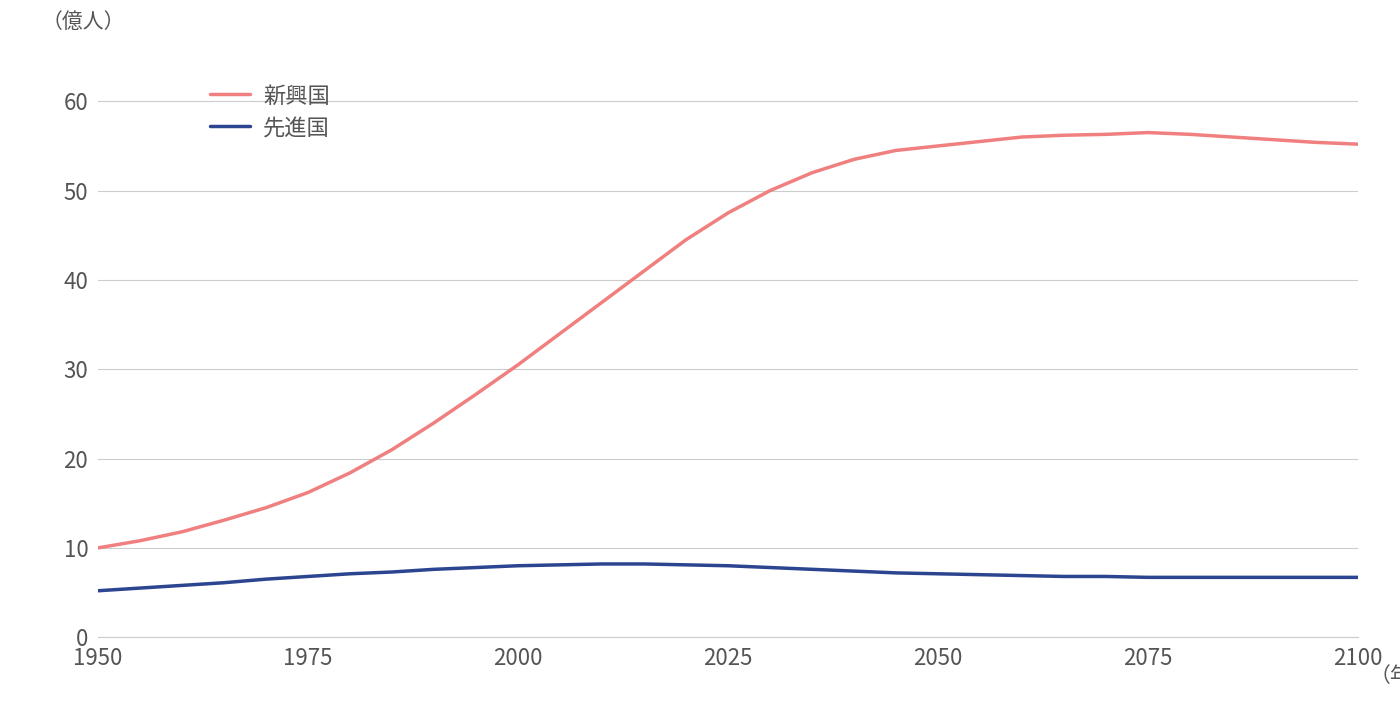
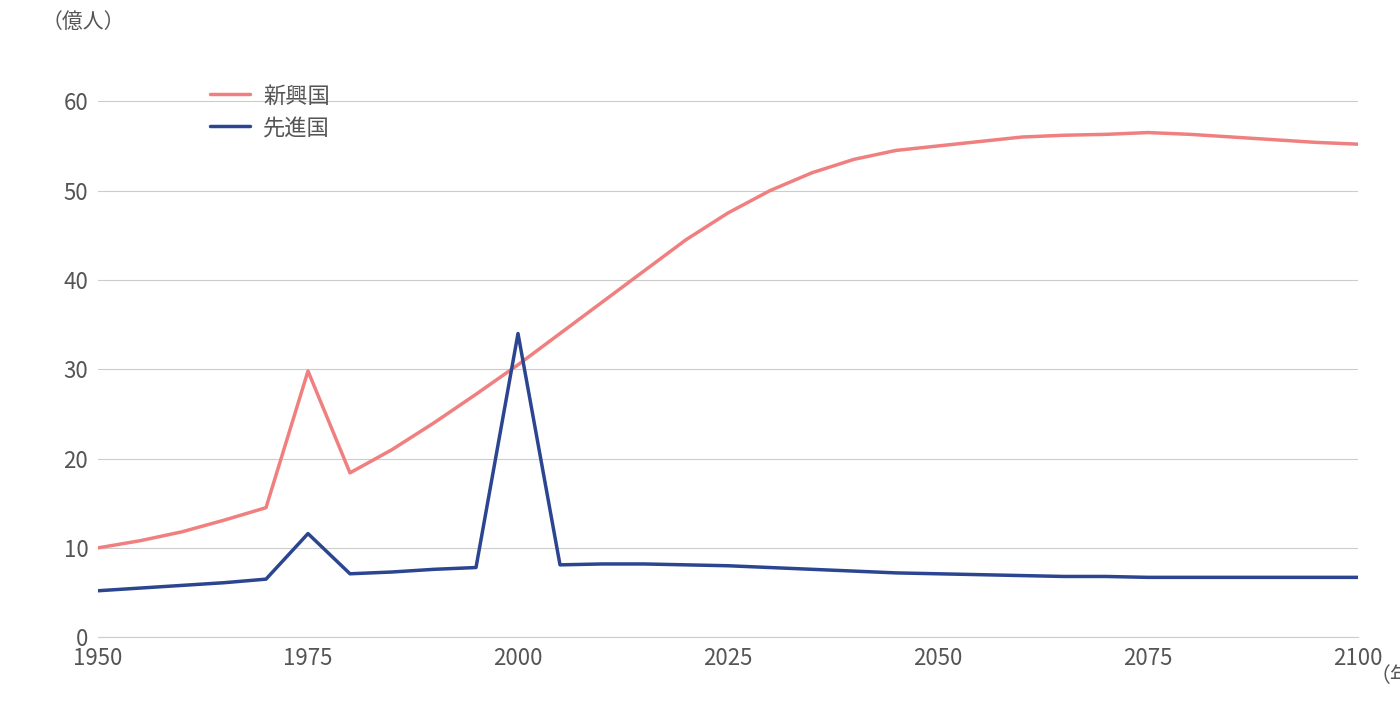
新興国/1975: 16.2 -> 29.8
先進国/1975: 6.8 -> 11.6
先進国/2000: 8.0 -> 34.0
